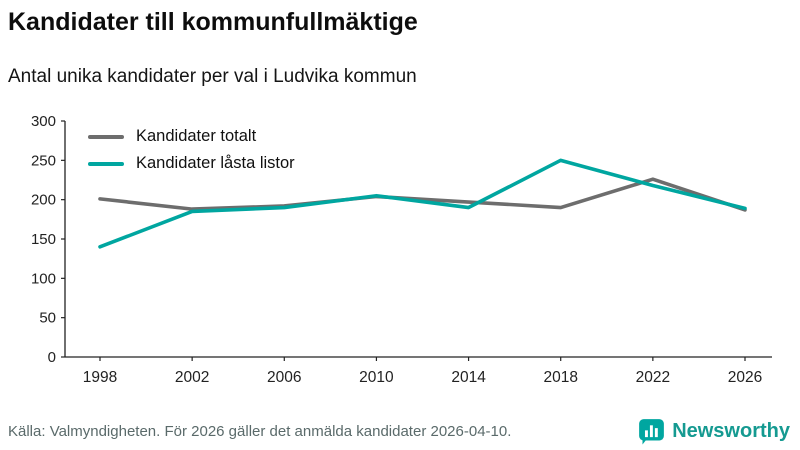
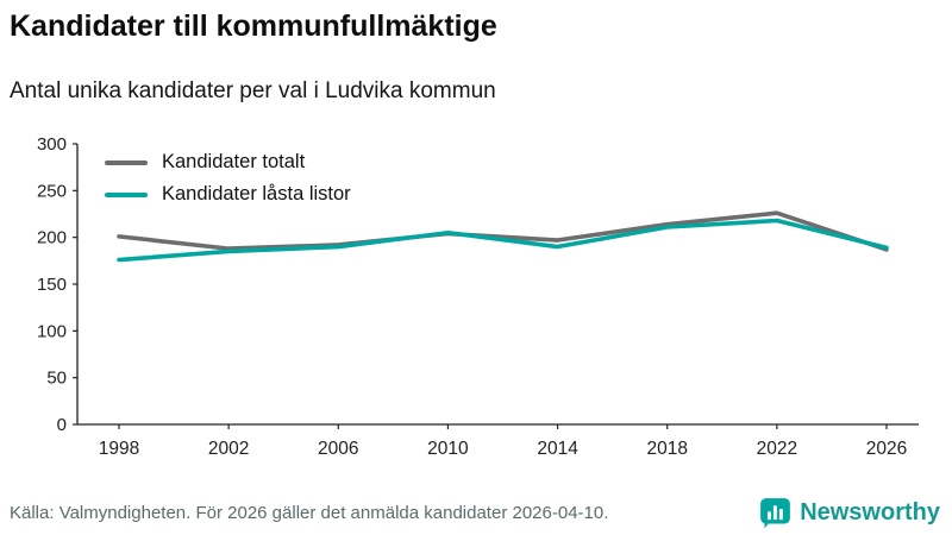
Kandidater låsta listor/1998: 140 -> 180
Kandidater totalt/2018: 190 -> 210
Kandidater låsta listor/2018: 250 -> 210
